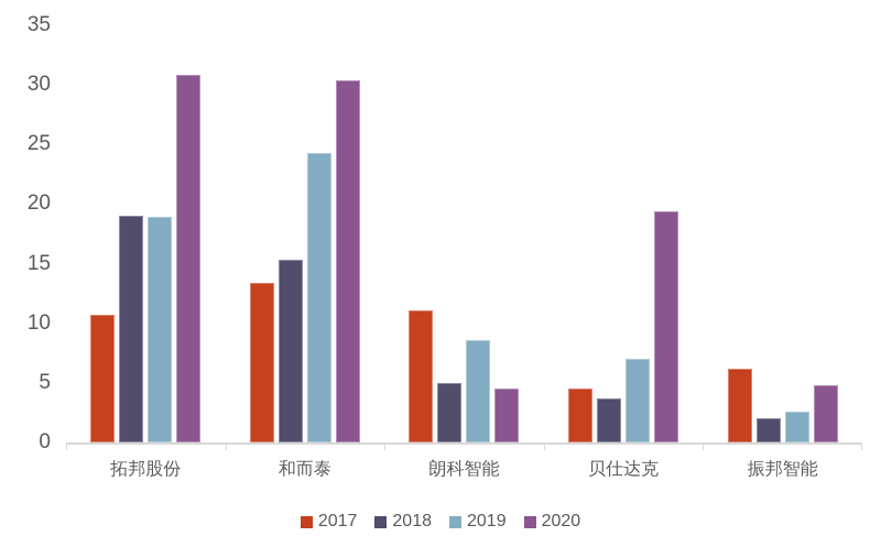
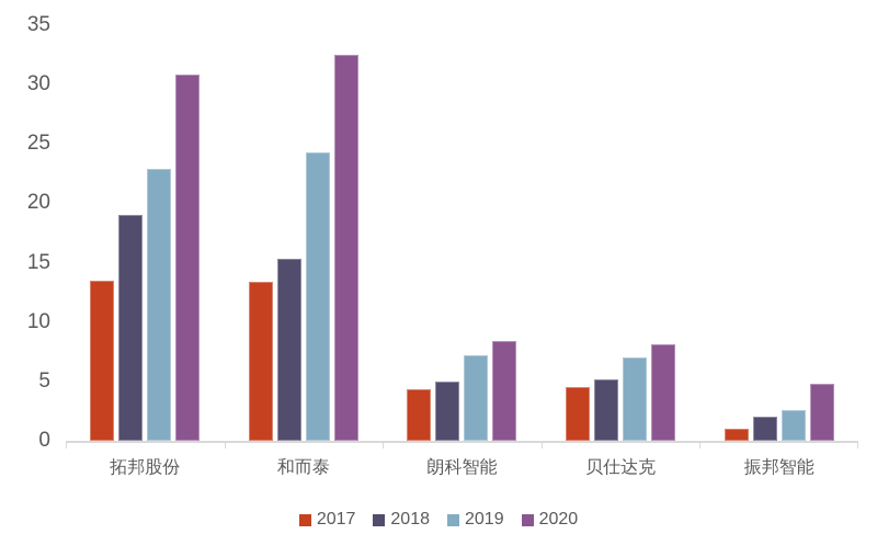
2017/拓邦股份: 10.7 -> 13.5
2019/拓邦股份: 18.9 -> 22.9
2020/和而泰: 30.4 -> 32.5
2017/朗科智能: 11.1 -> 4.3
2019/朗科智能: 8.6 -> 7.2
2020/朗科智能: 4.5 -> 8.4
2018/贝仕达克: 3.7 -> 5.2
2020/贝仕达克: 19.4 -> 8.1
2017/振邦智能: 6.2 -> 1.0
